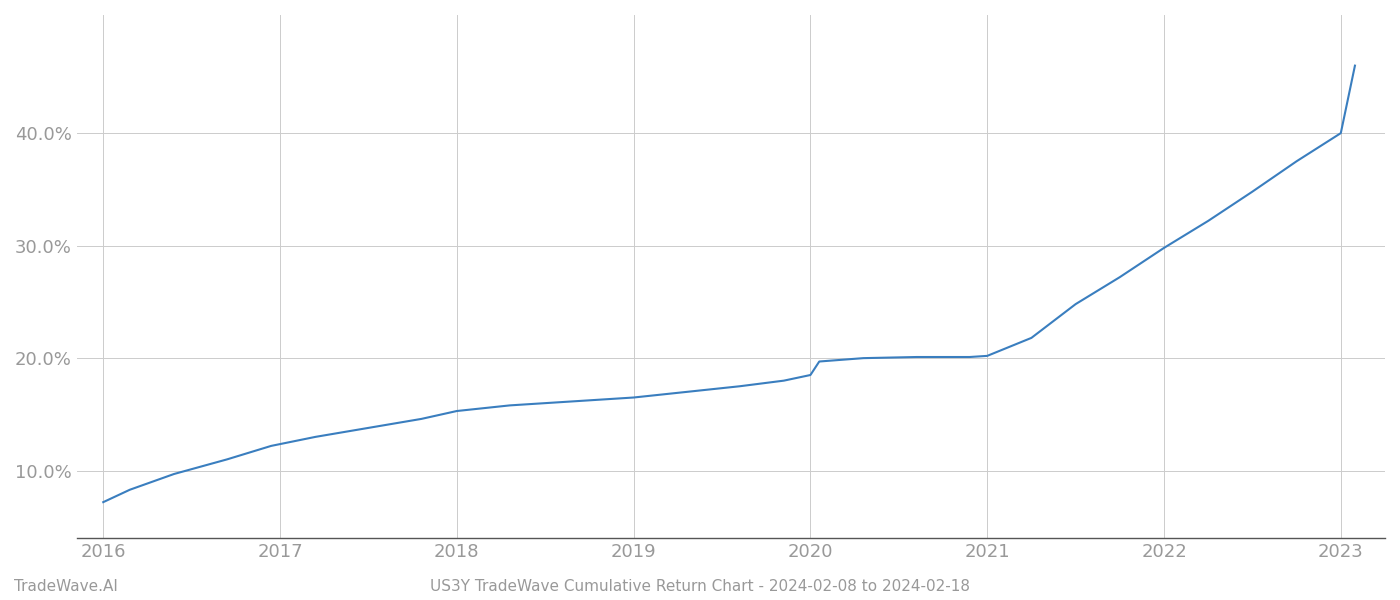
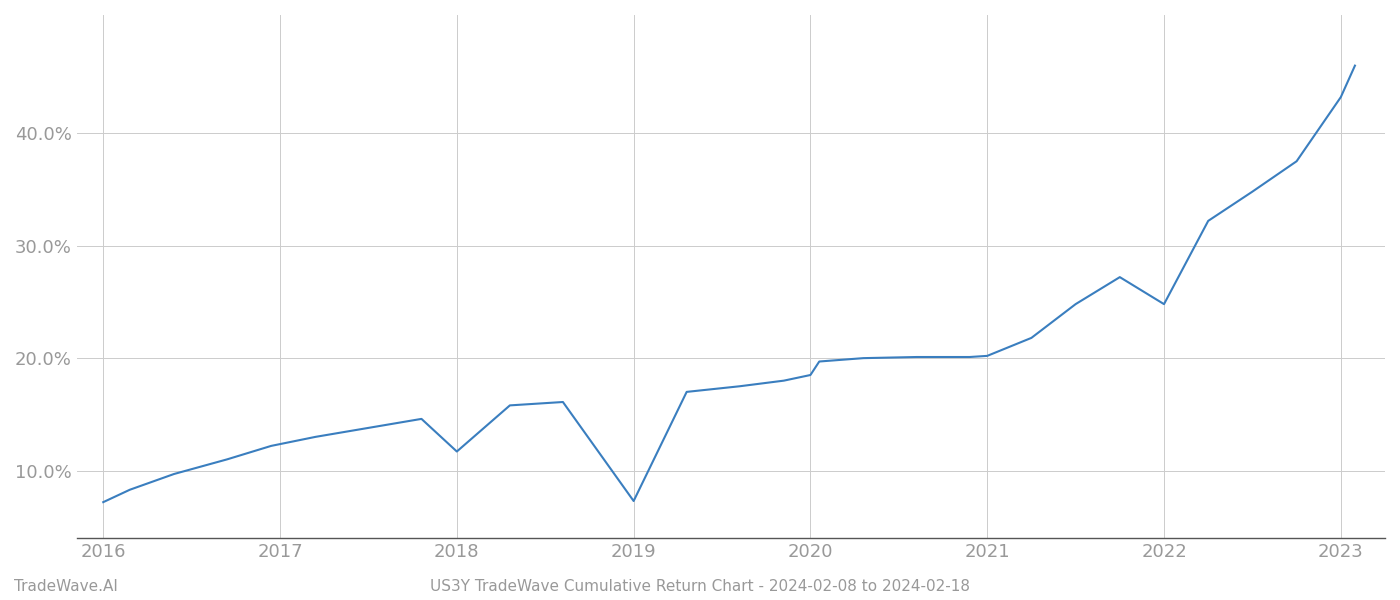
2018: 15.3% -> 11.7%
2019: 16.5% -> 7.3%
2022: 29.8% -> 24.8%
2023: 40.0% -> 43.2%
